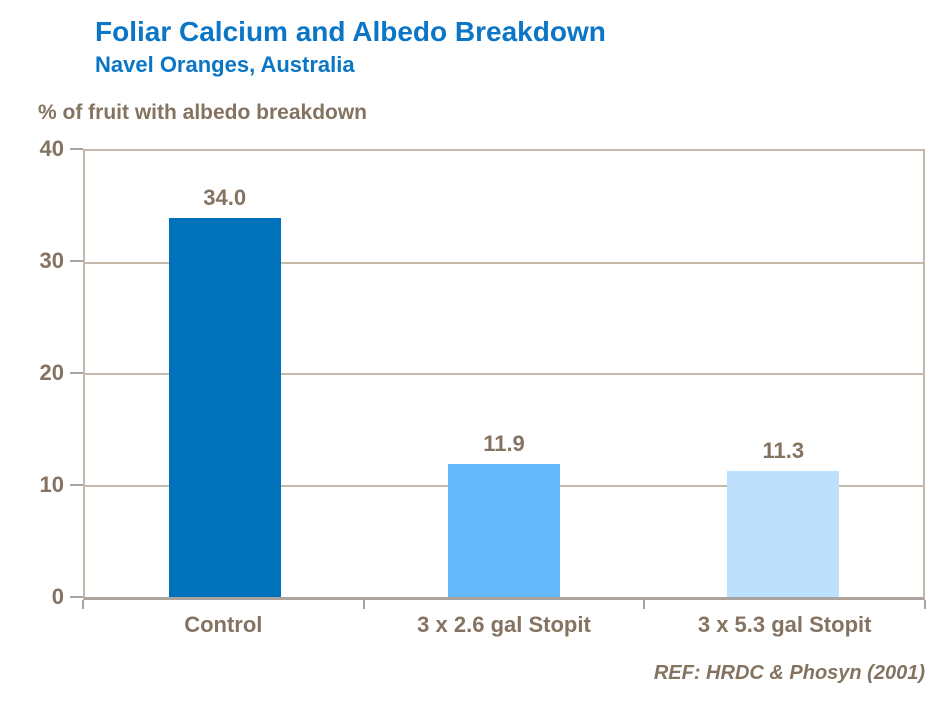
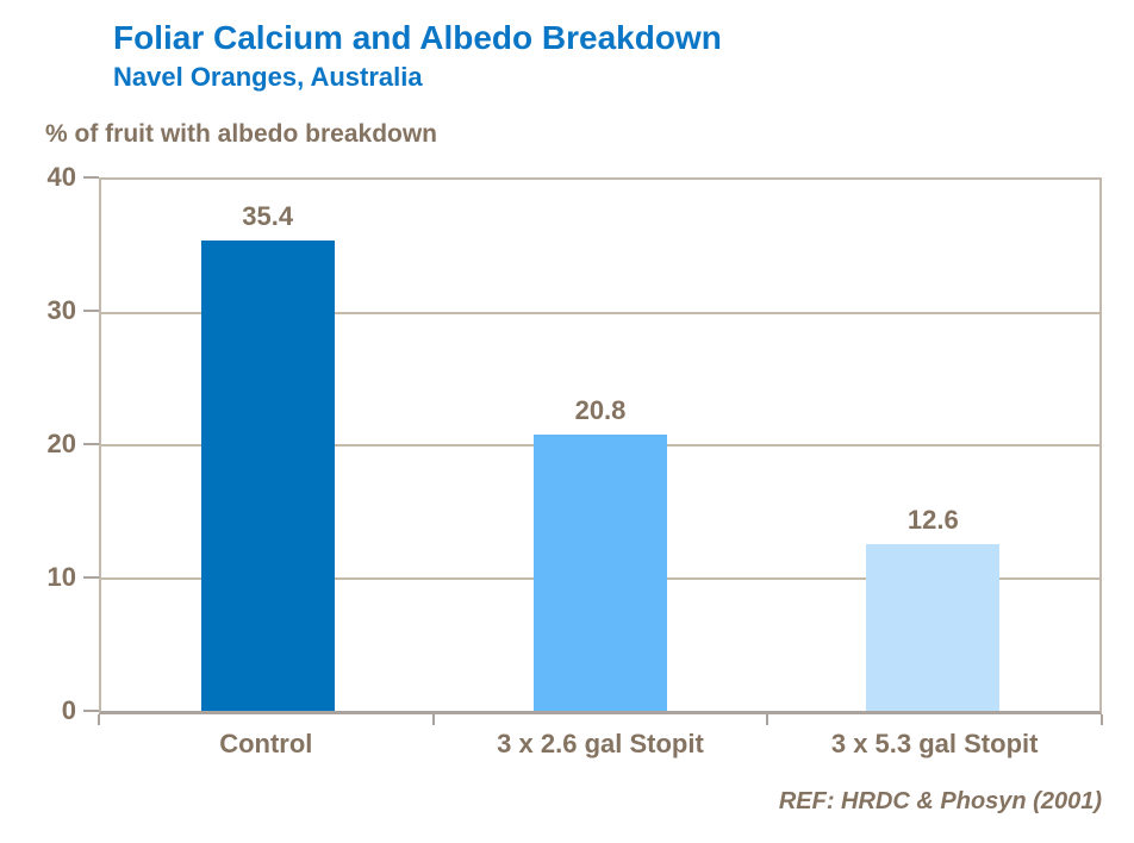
Control: 34.0 -> 35.4
3 x 2.6 gal Stopit: 11.9 -> 20.8
3 x 5.3 gal Stopit: 11.3 -> 12.6
